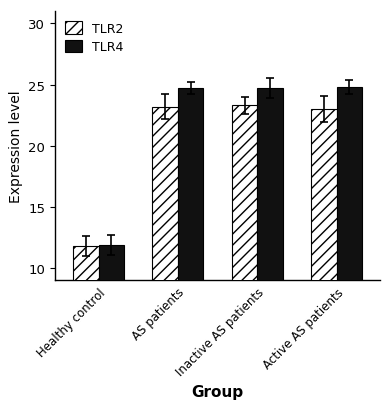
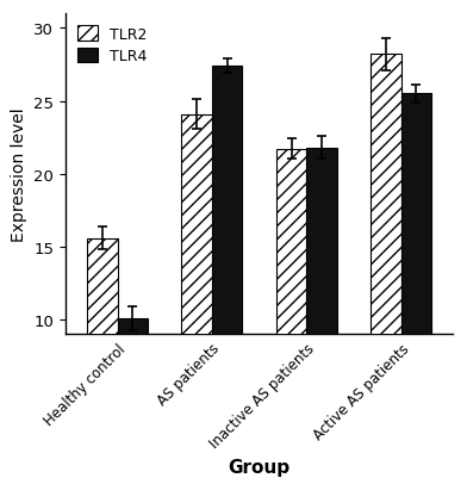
TLR2/Healthy control: 11.8 -> 15.6
TLR4/Healthy control: 11.9 -> 10.1
TLR2/AS patients: 23.2 -> 24.1
TLR4/AS patients: 24.7 -> 27.4
TLR2/Inactive AS patients: 23.3 -> 21.7
TLR4/Inactive AS patients: 24.7 -> 21.8
TLR2/Active AS patients: 23.0 -> 28.2
TLR4/Active AS patients: 24.8 -> 25.5
